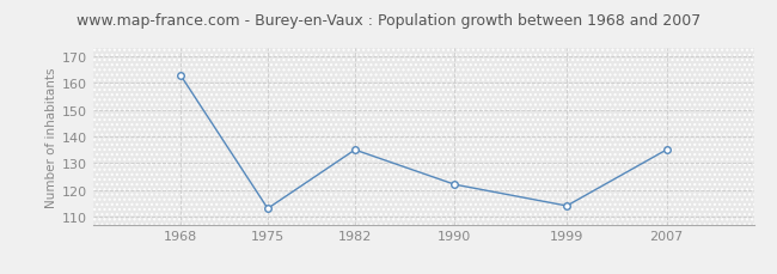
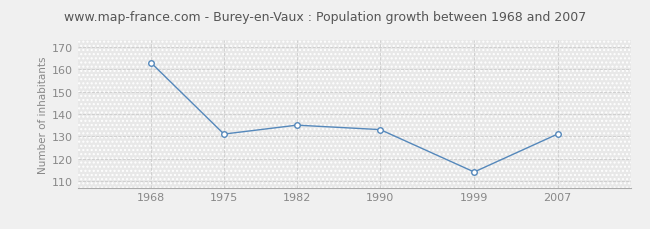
1975: 113 -> 131
1990: 122 -> 133
2007: 135 -> 131
